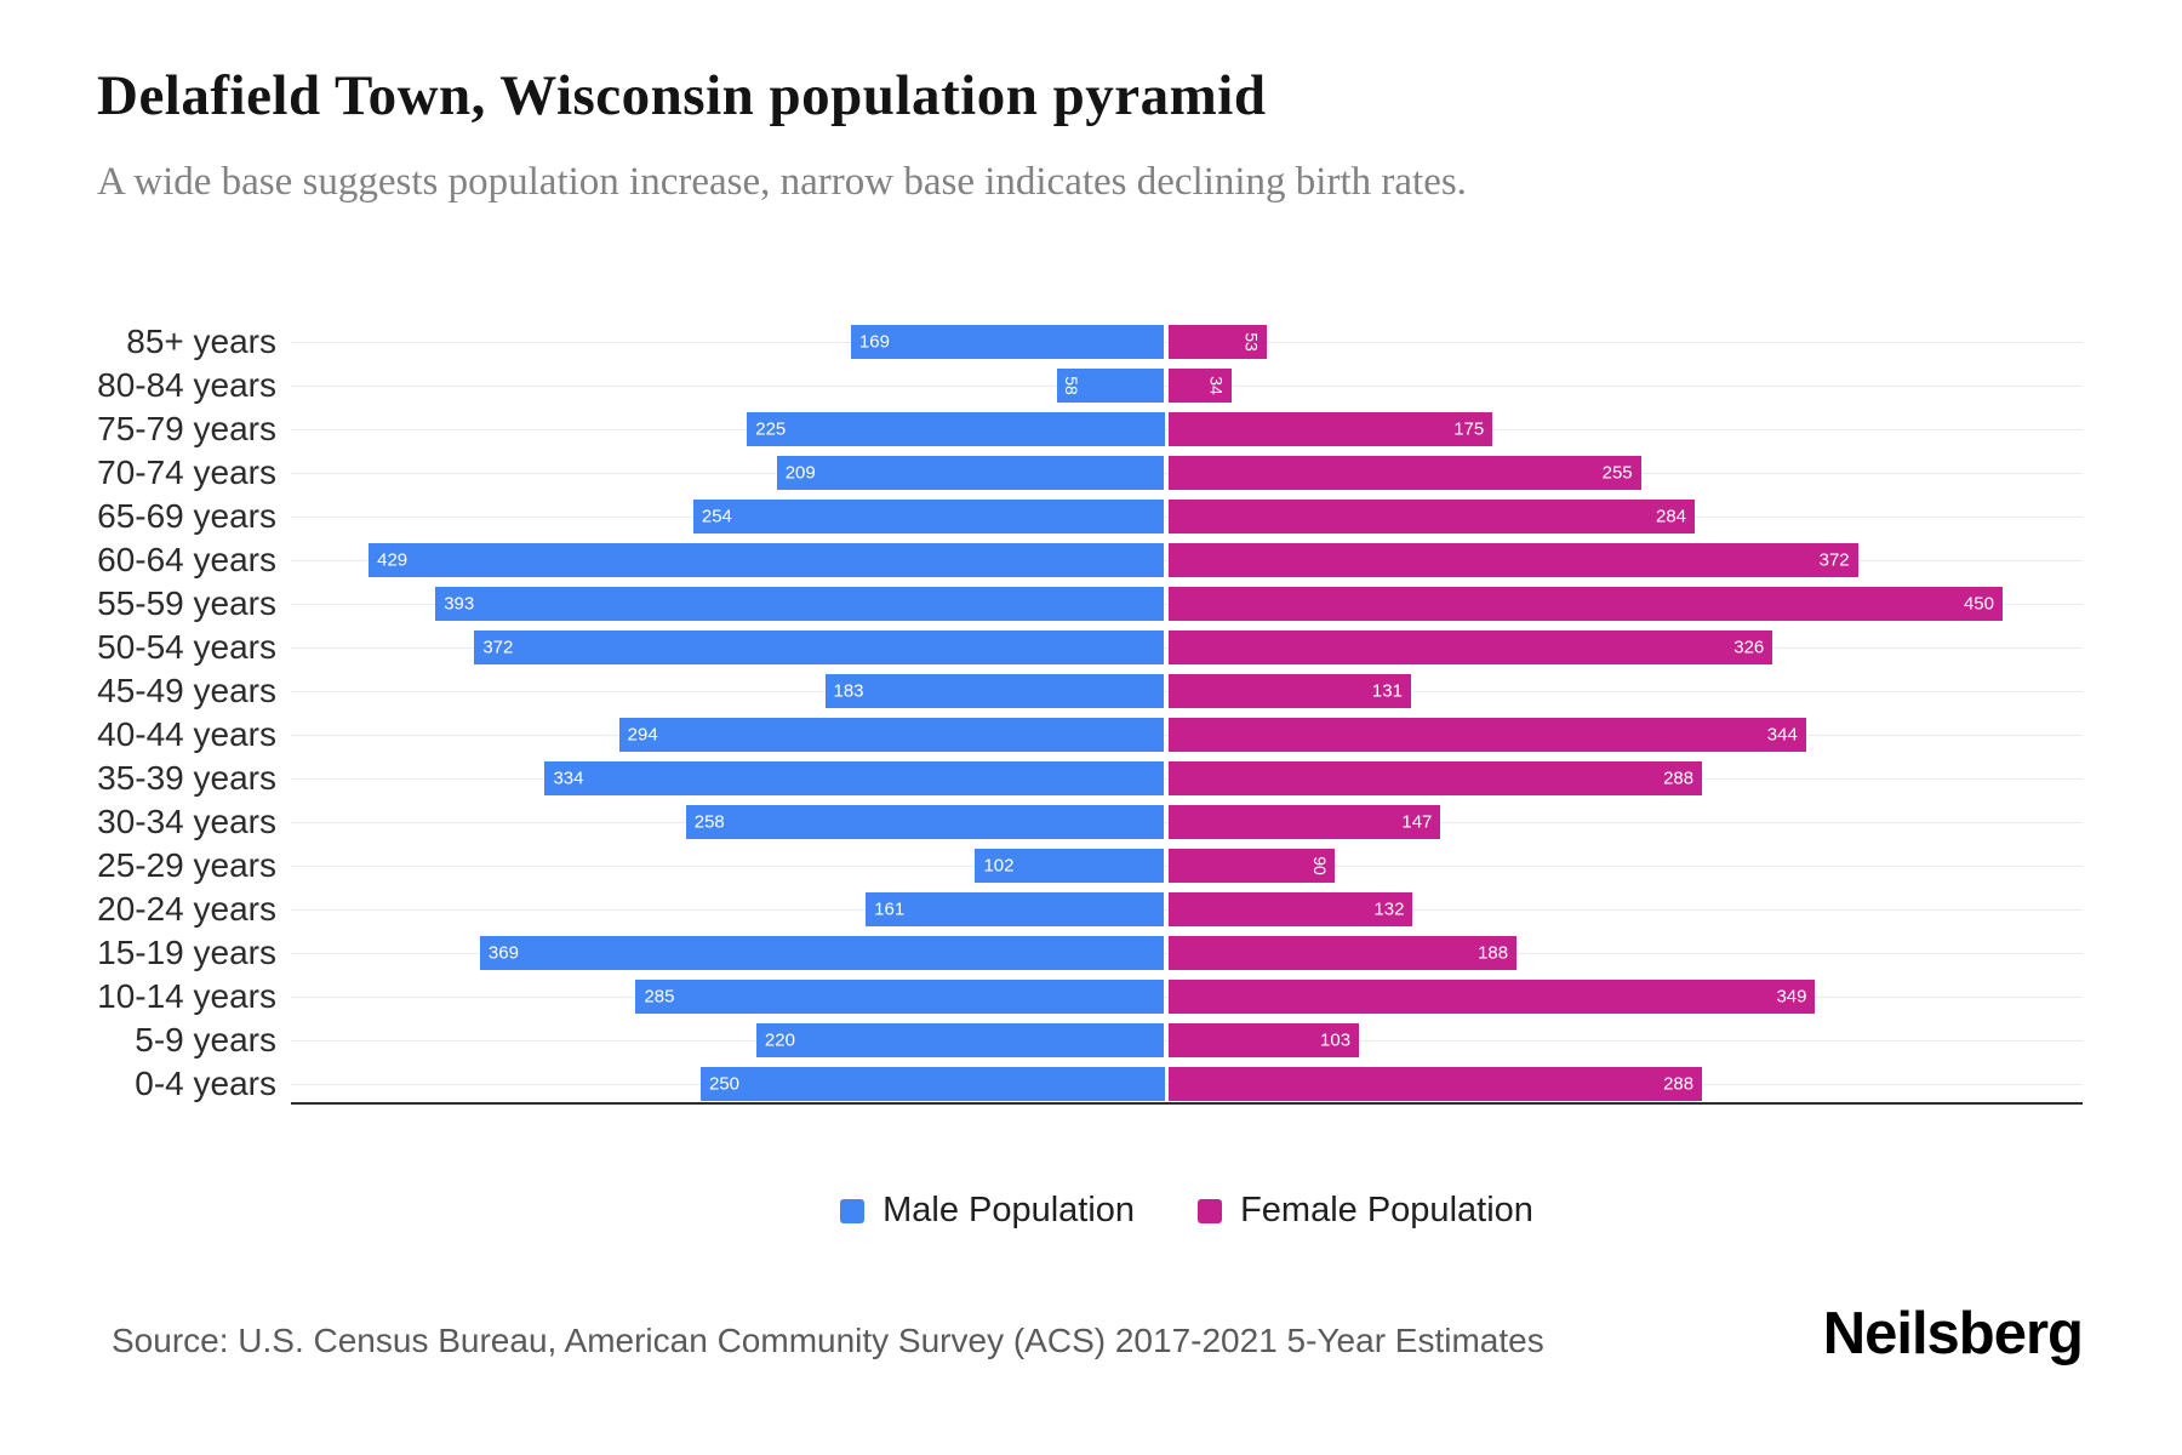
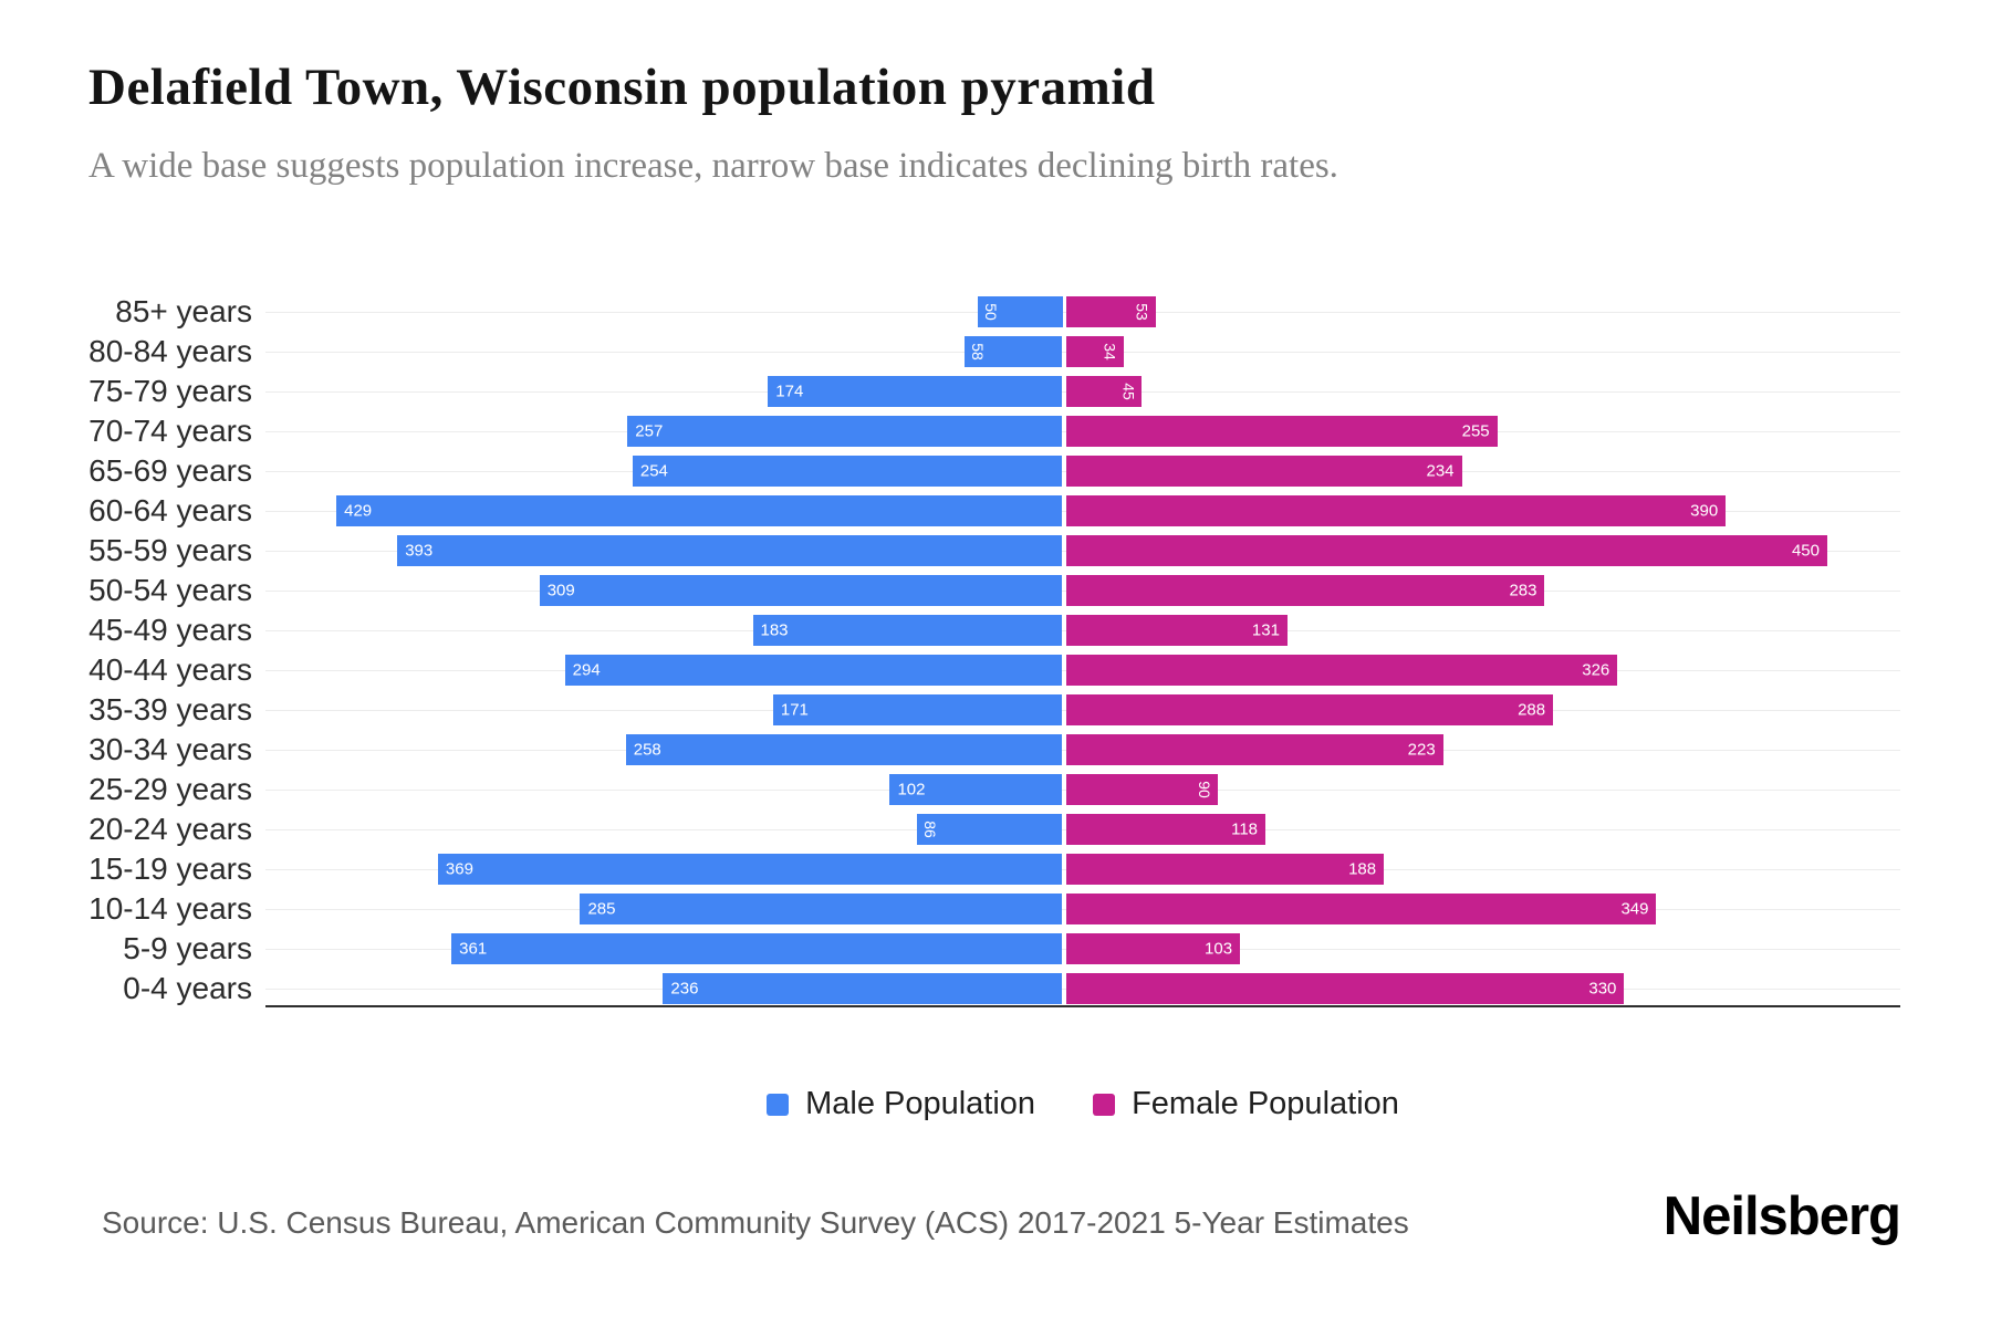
Male Population/85+ years: 169 -> 50
Male Population/75-79 years: 225 -> 174
Female Population/75-79 years: 175 -> 45
Male Population/70-74 years: 209 -> 257
Female Population/65-69 years: 284 -> 234
Female Population/60-64 years: 372 -> 390
Male Population/50-54 years: 372 -> 309
Female Population/50-54 years: 326 -> 283
Female Population/40-44 years: 344 -> 326
Male Population/35-39 years: 334 -> 171
Female Population/30-34 years: 147 -> 223
Male Population/20-24 years: 161 -> 86
Female Population/20-24 years: 132 -> 118
Male Population/5-9 years: 220 -> 361
Male Population/0-4 years: 250 -> 236
Female Population/0-4 years: 288 -> 330
